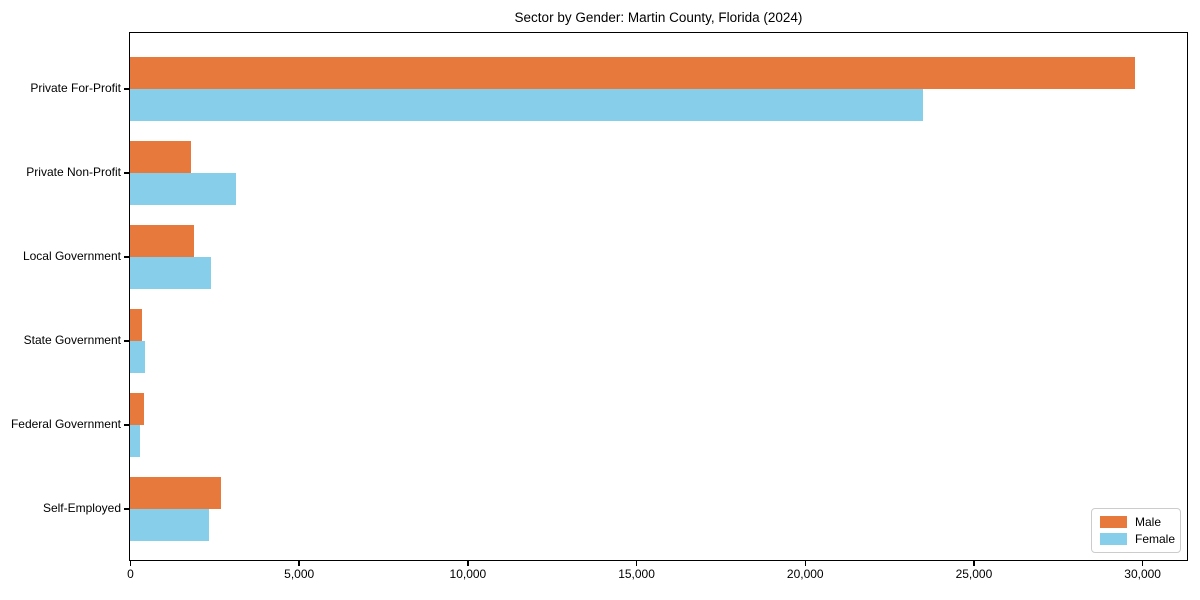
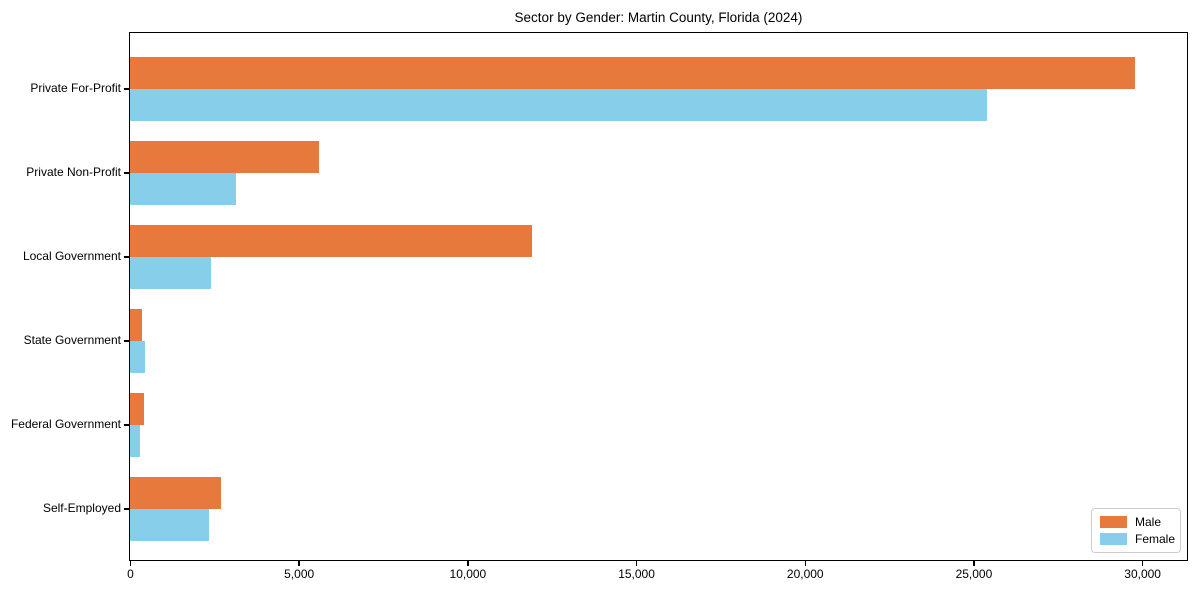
Female/Private For-Profit: 23500 -> 25400
Male/Private Non-Profit: 1800 -> 5600
Male/Local Government: 1900 -> 11900
